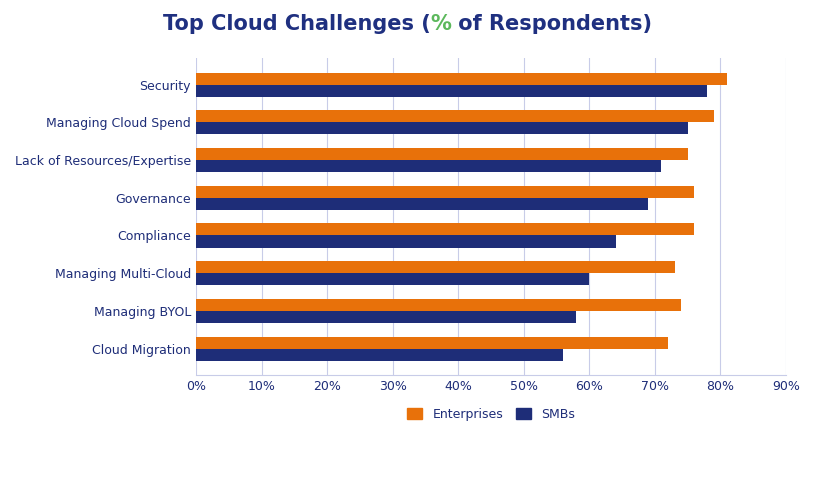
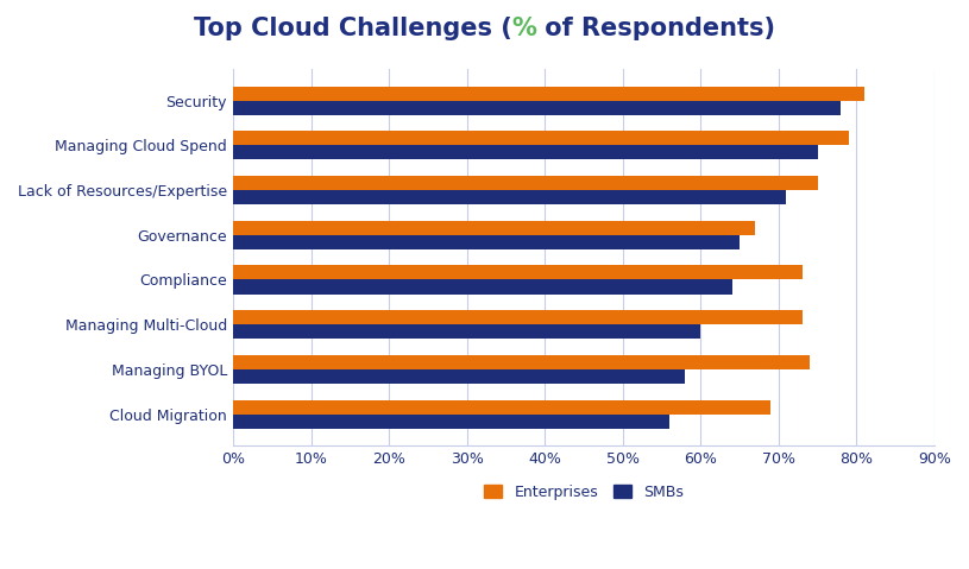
Enterprises/Governance: 76% -> 67%
SMBs/Governance: 69% -> 65%
Enterprises/Compliance: 76% -> 73%
Enterprises/Cloud Migration: 72% -> 69%
